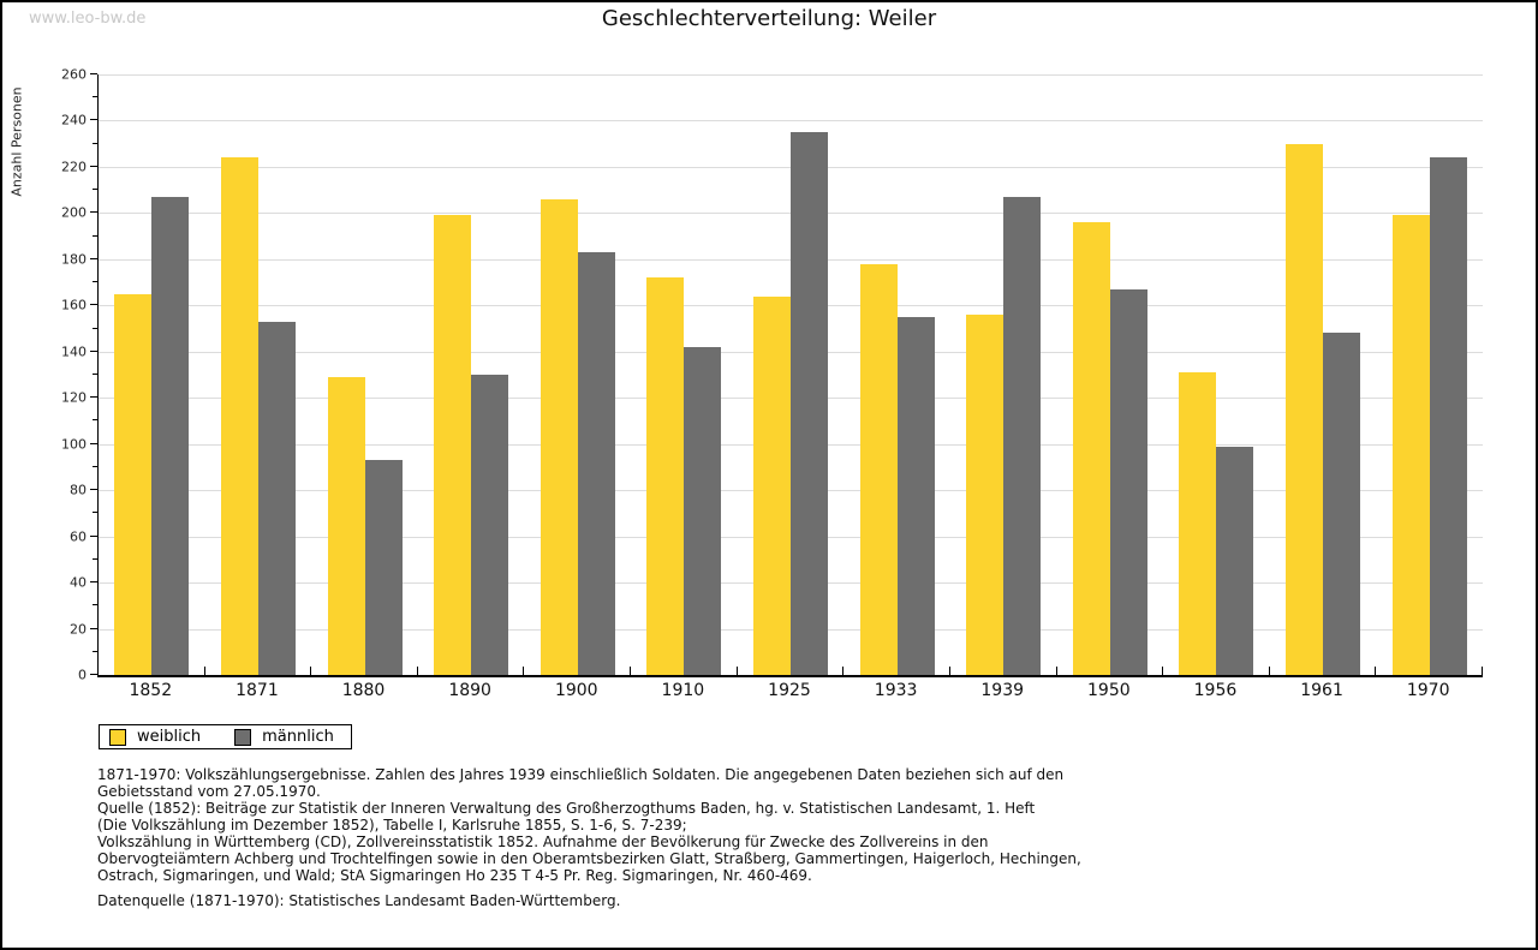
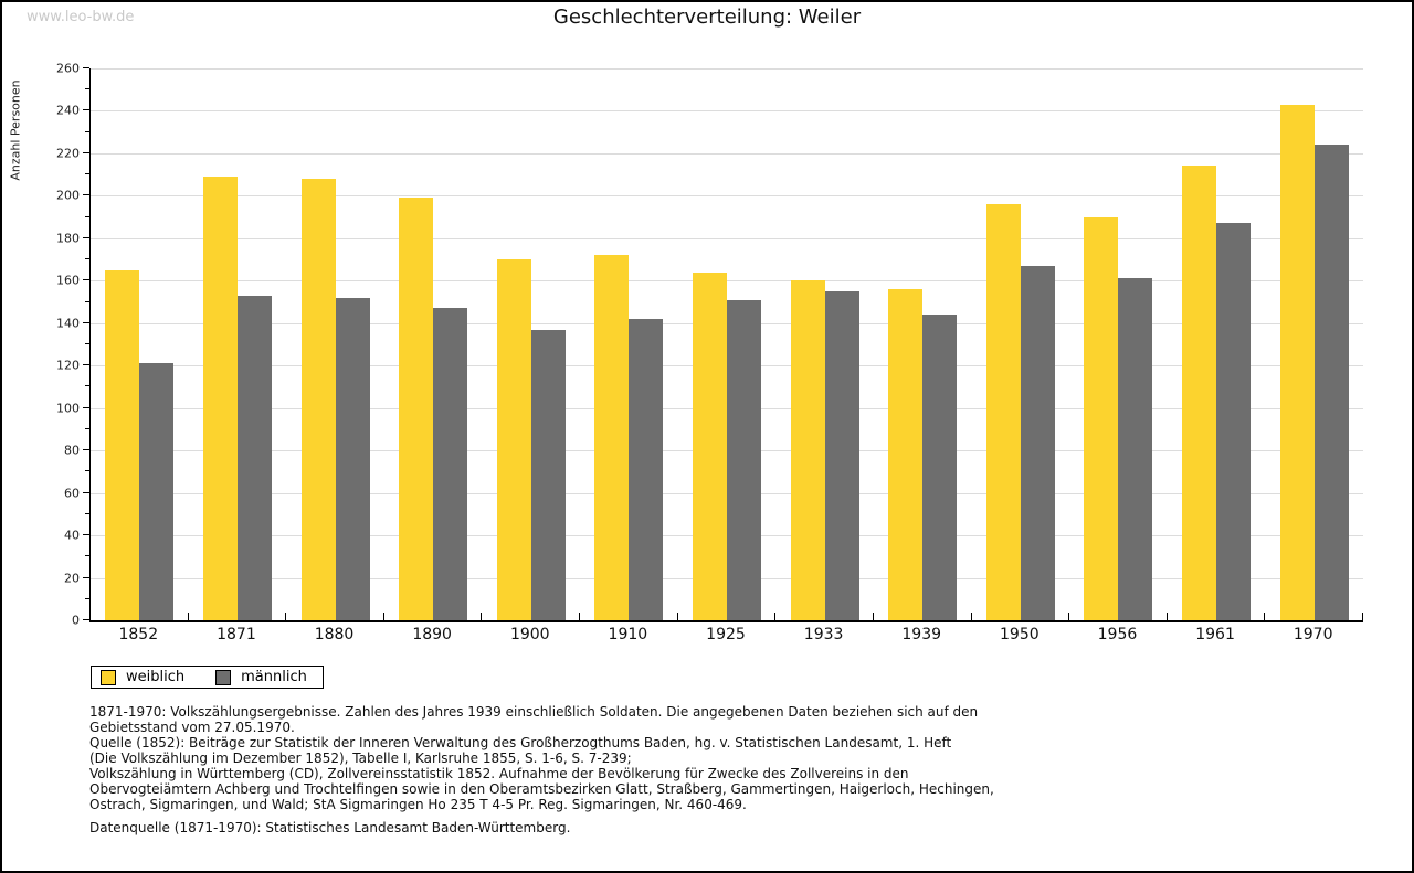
männlich/1852: 207 -> 121
weiblich/1871: 224 -> 209
weiblich/1880: 129 -> 208
männlich/1880: 93 -> 152
männlich/1890: 130 -> 147
weiblich/1900: 206 -> 170
männlich/1900: 183 -> 137
männlich/1925: 235 -> 151
weiblich/1933: 178 -> 160
männlich/1939: 207 -> 144
weiblich/1956: 131 -> 190
männlich/1956: 99 -> 161
weiblich/1961: 230 -> 214
männlich/1961: 148 -> 187
weiblich/1970: 199 -> 243
